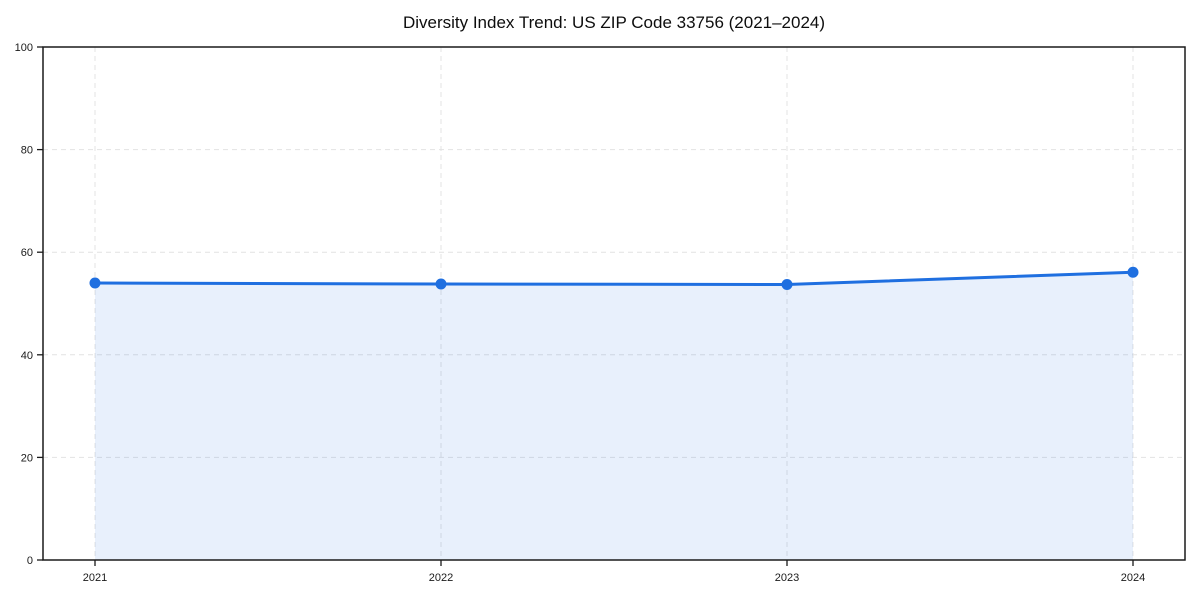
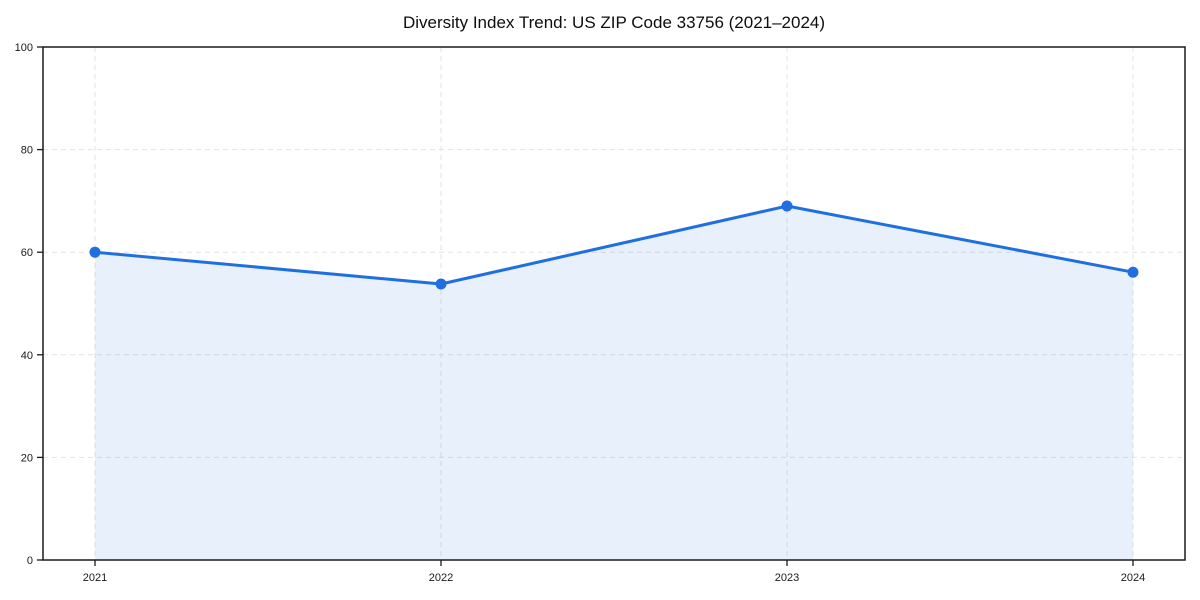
2021: 54 -> 60
2023: 54 -> 69
